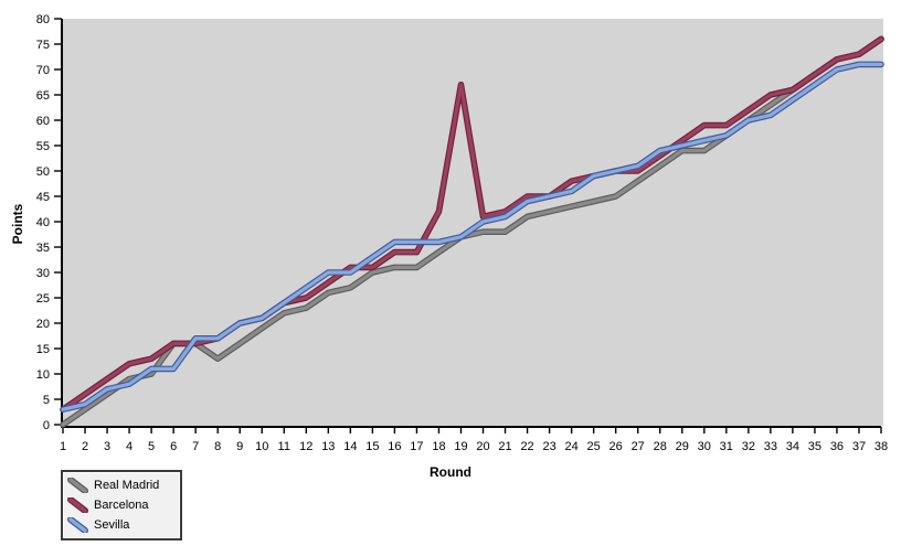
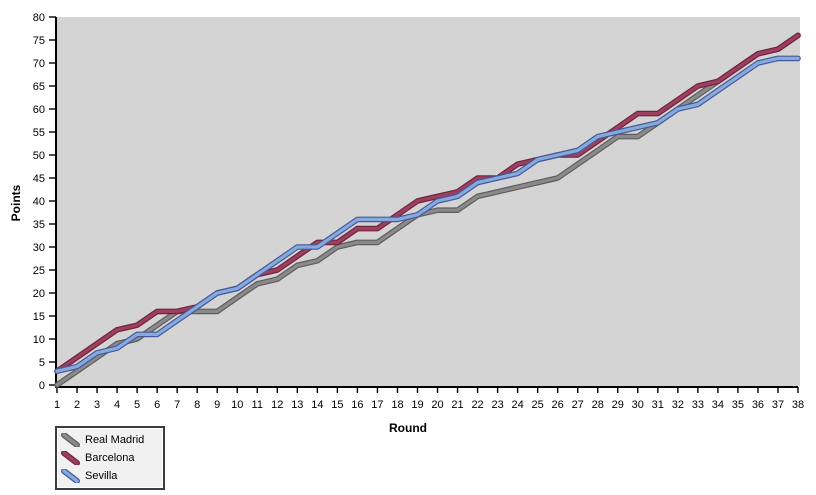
Real Madrid/6: 16 -> 13
Sevilla/7: 17 -> 14
Real Madrid/8: 13 -> 16
Barcelona/18: 42 -> 37
Barcelona/19: 67 -> 40
